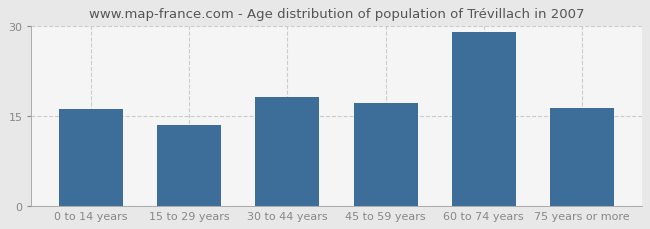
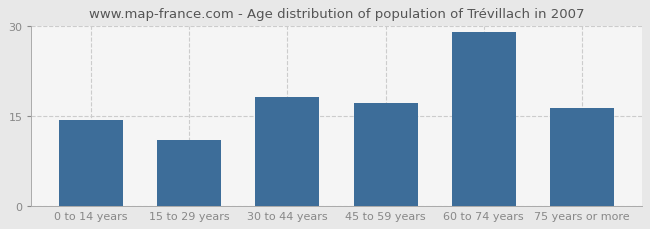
0 to 14 years: 16.2 -> 14.3
15 to 29 years: 13.4 -> 11.0
